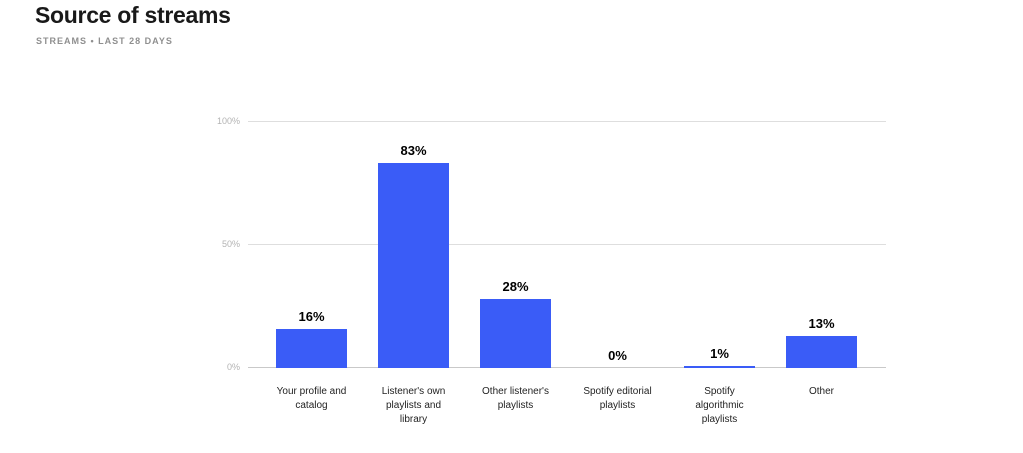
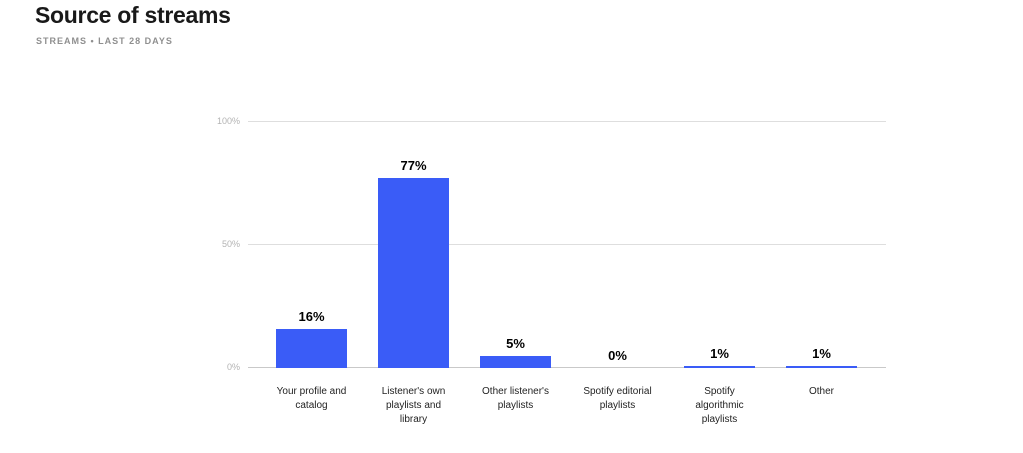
Listener's own playlists and library: 83% -> 77%
Other listener's playlists: 28% -> 5%
Other: 13% -> 1%
